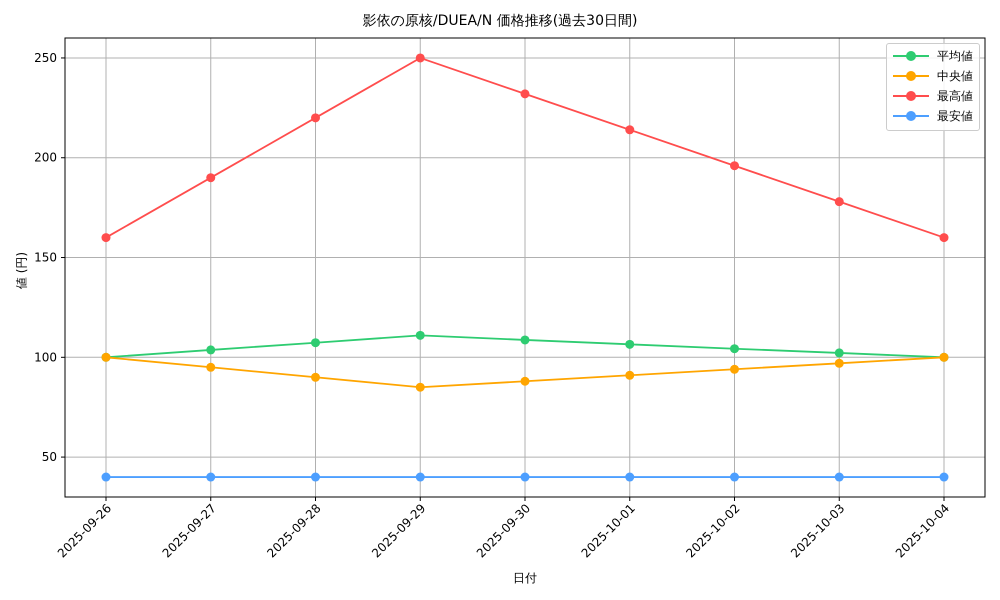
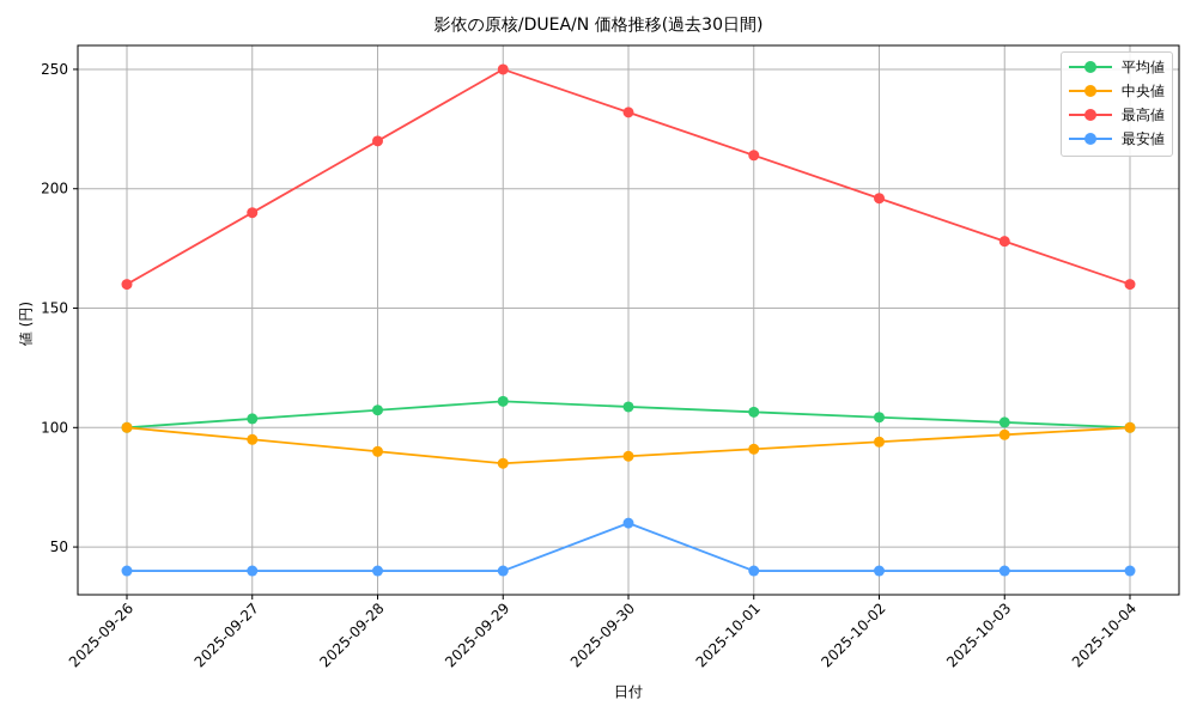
最安値/2025-09-30: 40 -> 60
